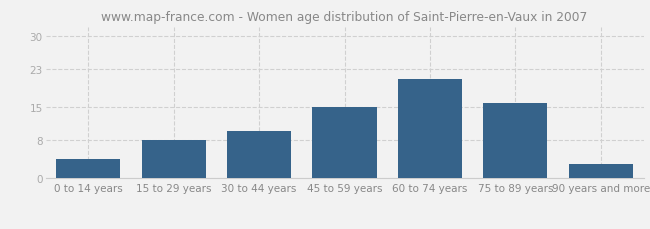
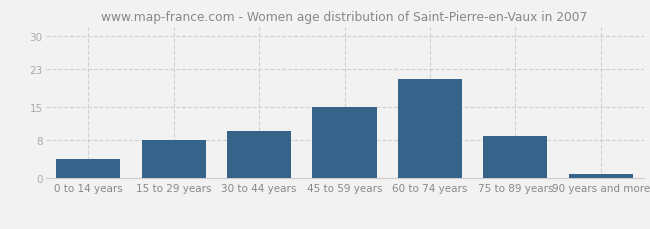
75 to 89 years: 16 -> 9
90 years and more: 3 -> 1
